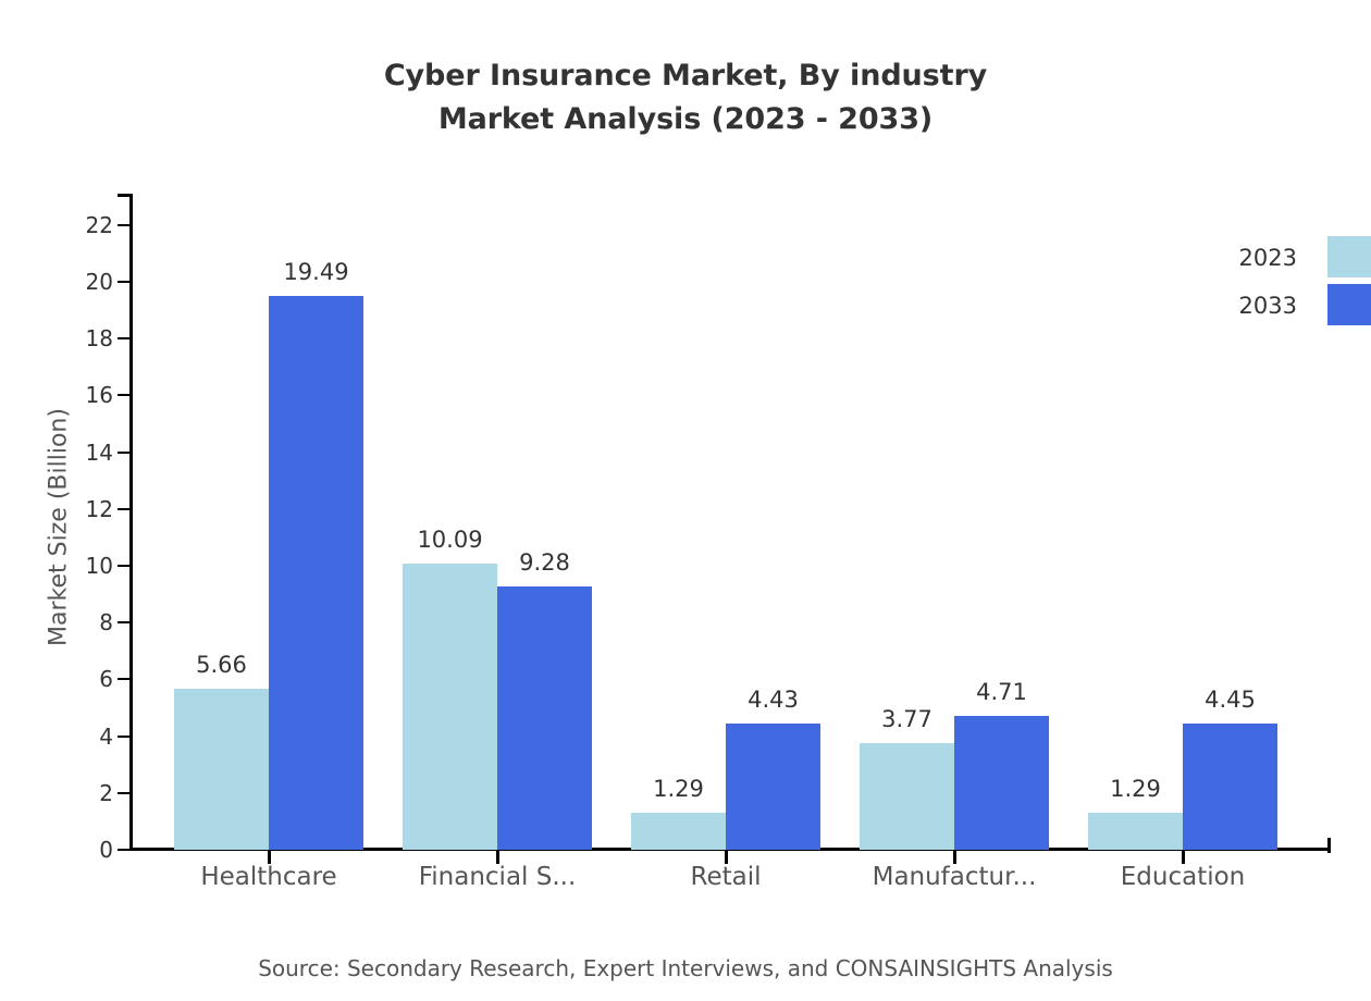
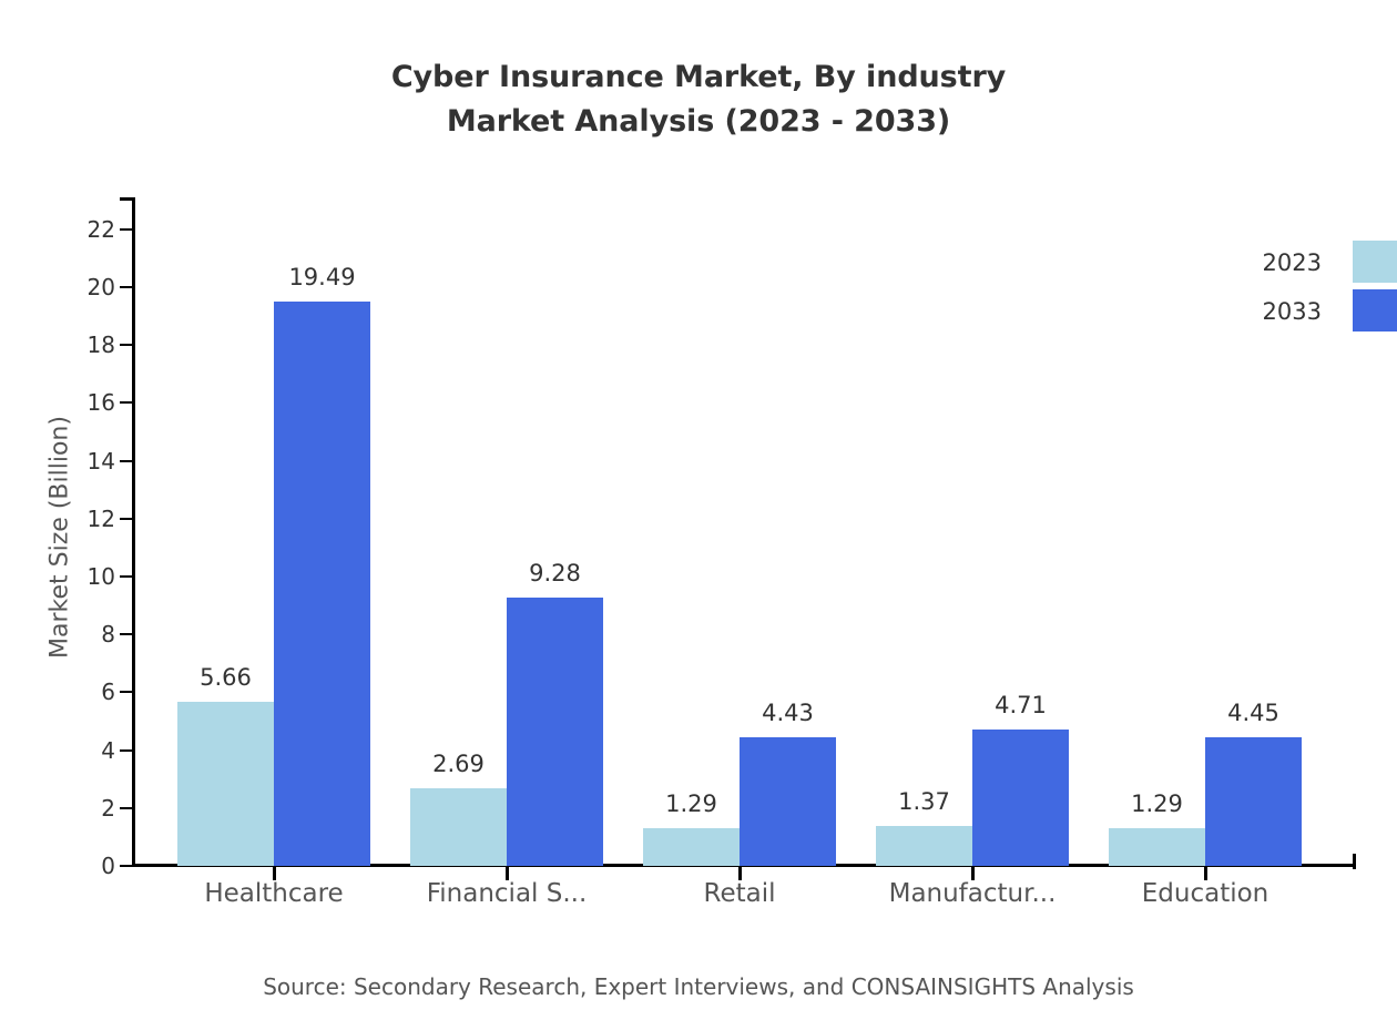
2023/Financial S...: 10.09 -> 2.69
2023/Manufactur...: 3.77 -> 1.37
